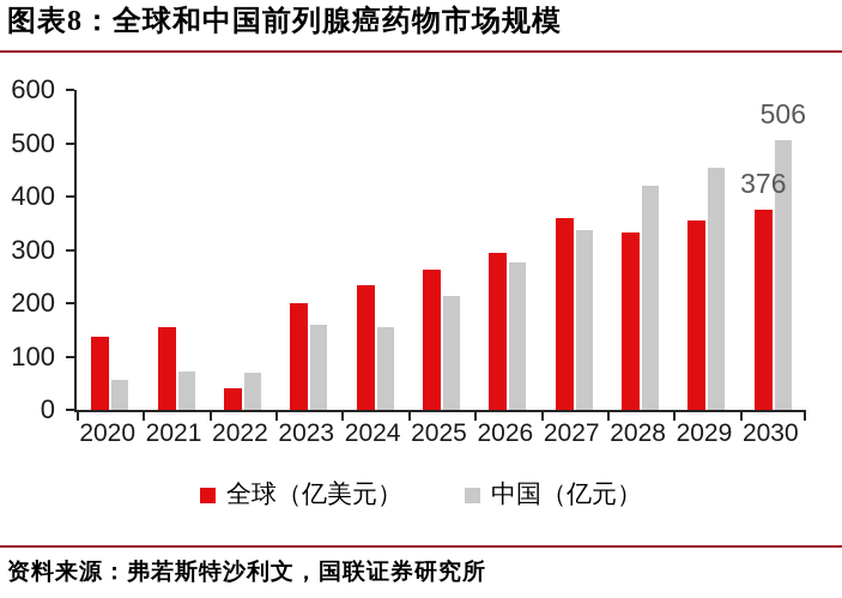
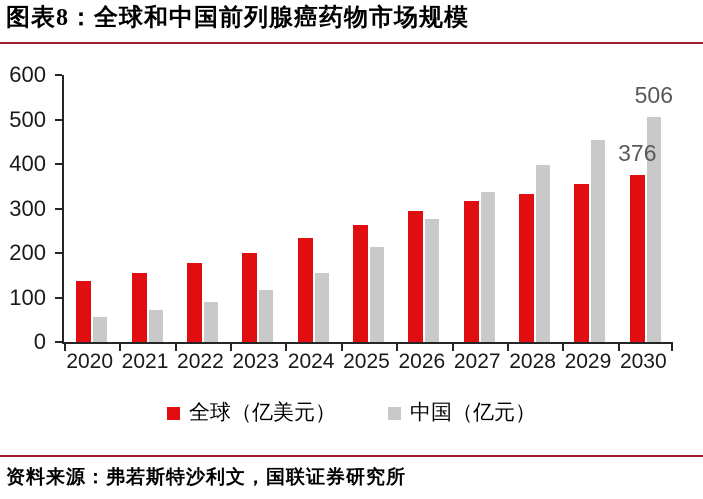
全球（亿美元）/2022: 40 -> 180
中国（亿元）/2022: 70 -> 90
中国（亿元）/2023: 160 -> 120
全球（亿美元）/2027: 360 -> 320
中国（亿元）/2028: 420 -> 400
